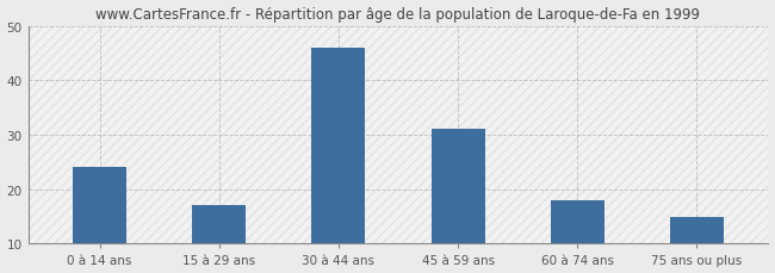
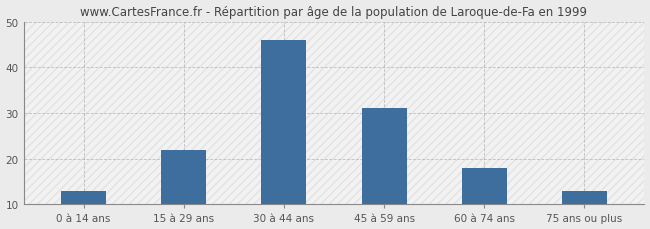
0 à 14 ans: 24 -> 13
15 à 29 ans: 17 -> 22
75 ans ou plus: 15 -> 13
